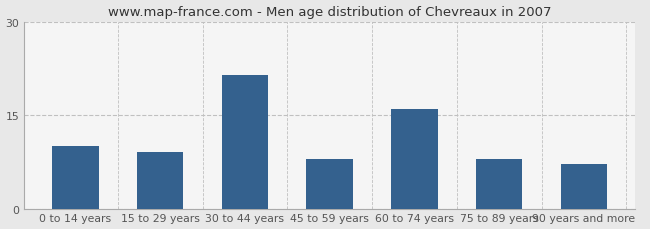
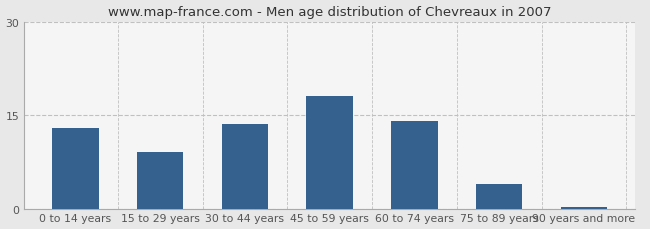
0 to 14 years: 10.0 -> 13.0
30 to 44 years: 21.4 -> 13.5
45 to 59 years: 8.0 -> 18.0
60 to 74 years: 16.0 -> 14.0
75 to 89 years: 8.0 -> 4.0
90 years and more: 7.2 -> 0.3
